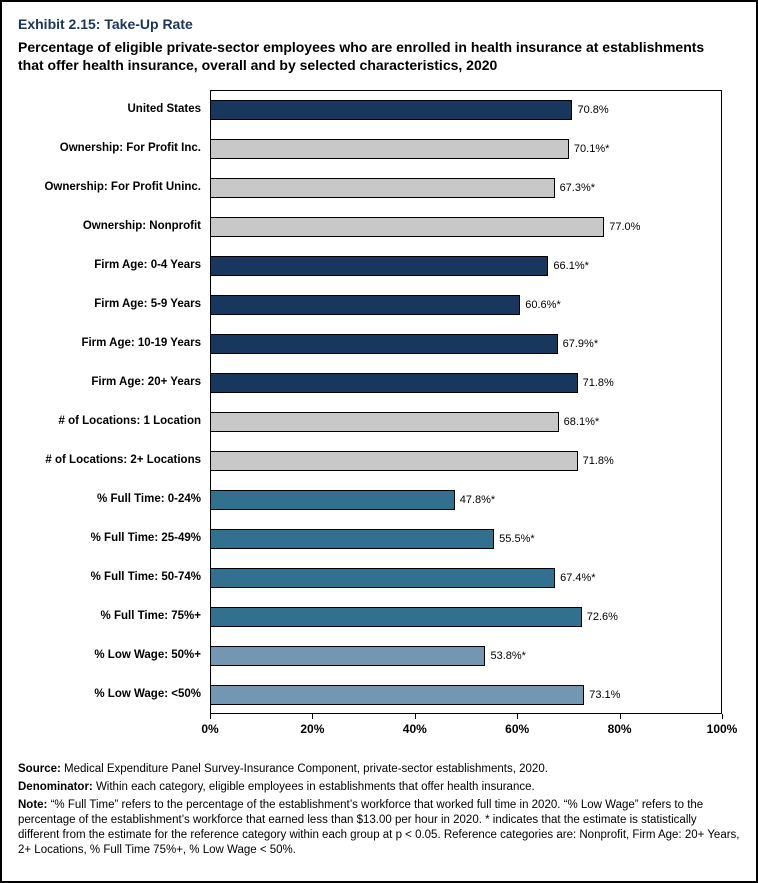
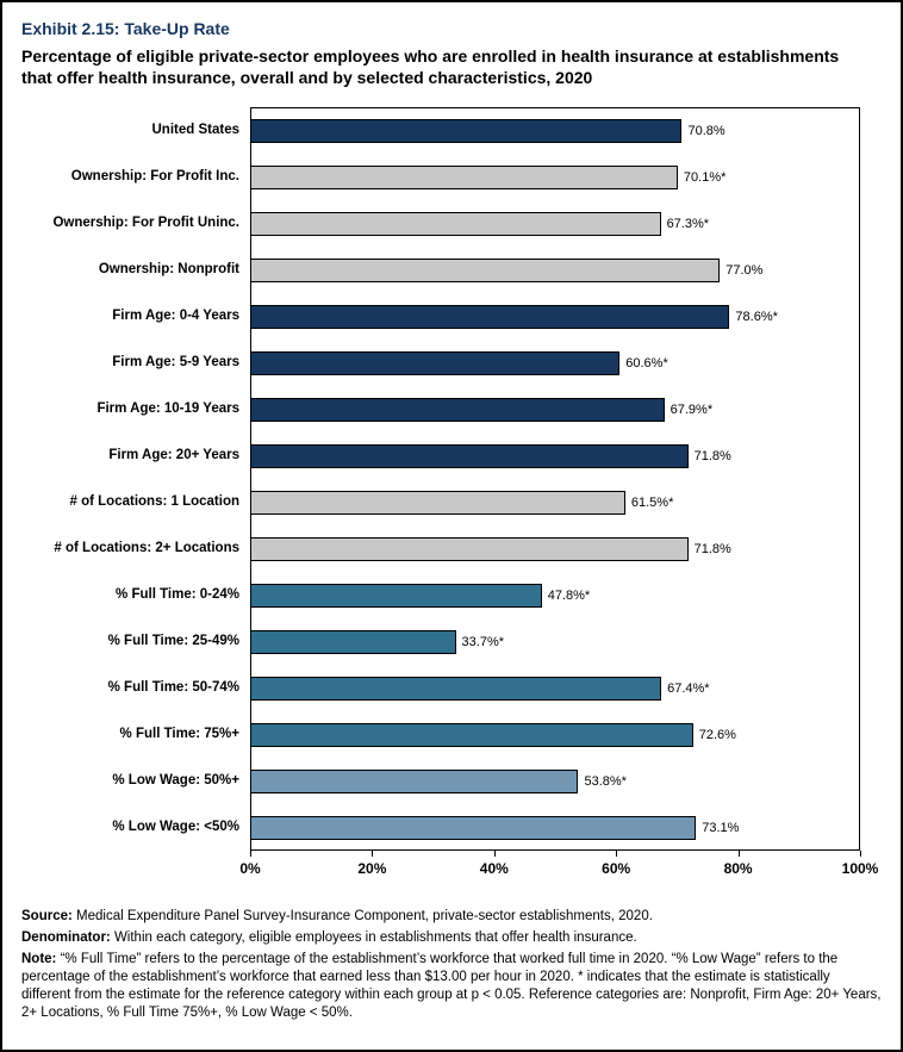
Firm Age: 0-4 Years: 66.1 -> 78.6
# of Locations: 1 Location: 68.1 -> 61.5
% Full Time: 25-49%: 55.5 -> 33.7
